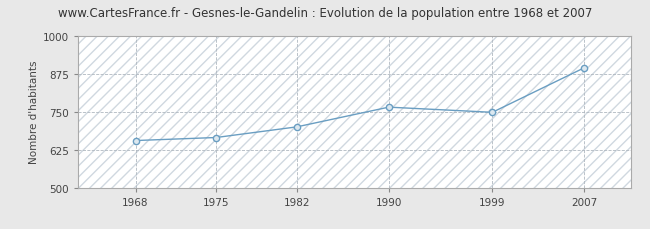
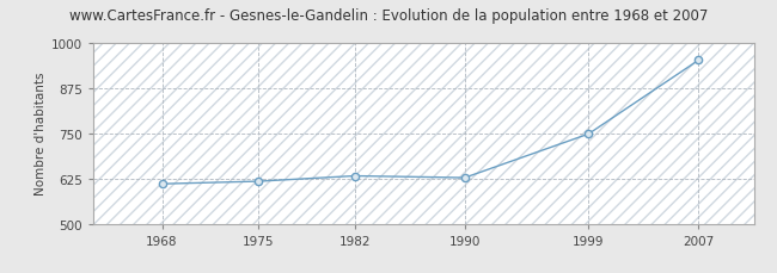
1968: 655 -> 610
1975: 665 -> 617
1982: 700 -> 632
1990: 765 -> 627
2007: 895 -> 952
